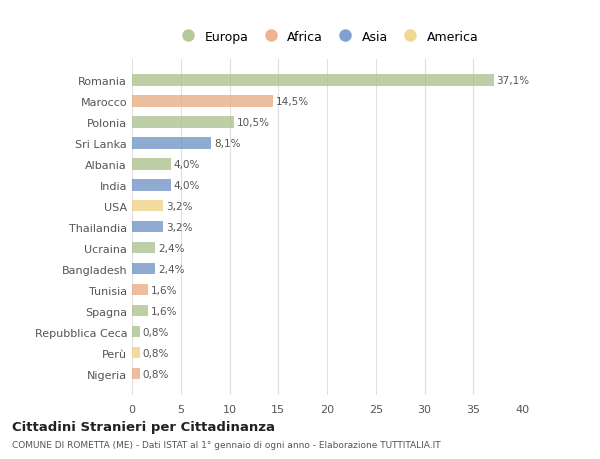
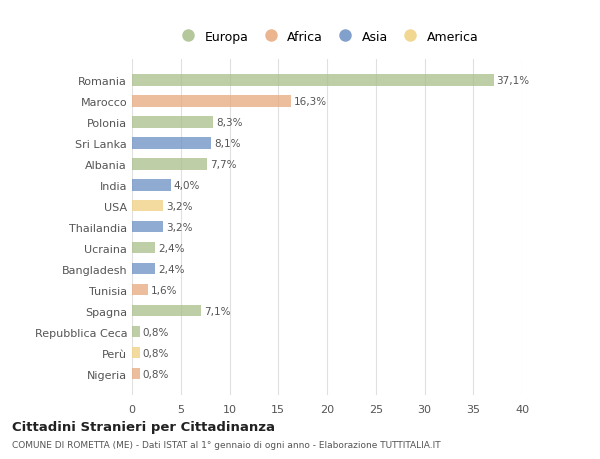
Marocco: 14,5% -> 16,3%
Polonia: 10,5% -> 8,3%
Albania: 4,0% -> 7,7%
Spagna: 1,6% -> 7,1%
